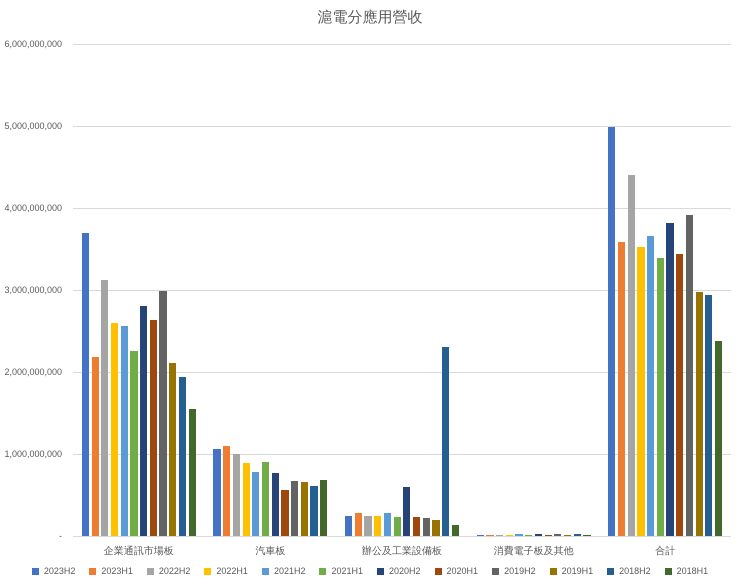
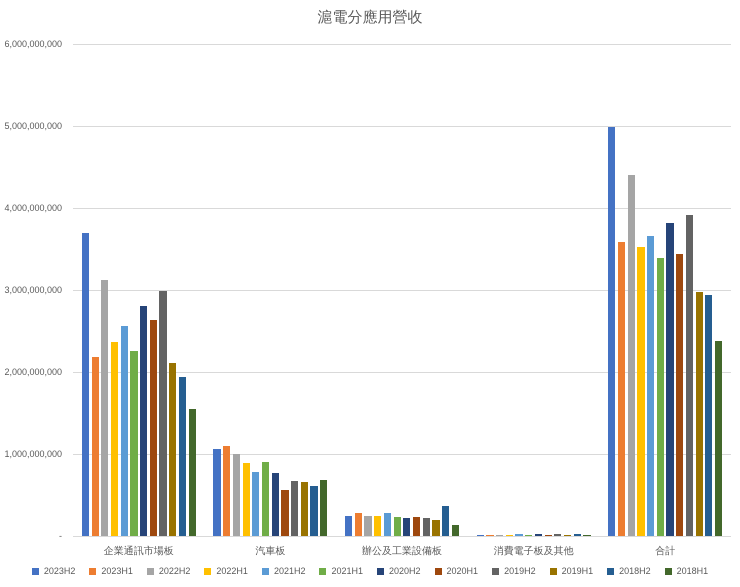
2022H1/企業通訊市場板: 2600000000 -> 2400000000
2020H2/辦公及工業設備板: 600000000 -> 200000000
2018H2/辦公及工業設備板: 2300000000 -> 400000000
